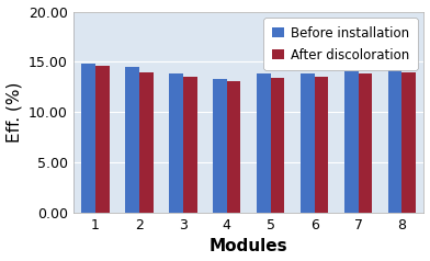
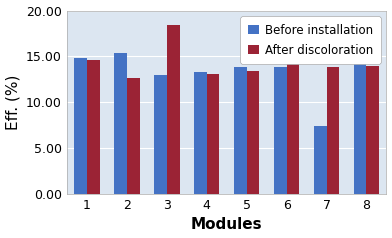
Before installation/2: 14.4 -> 15.4
After discoloration/2: 13.9 -> 12.6
Before installation/3: 13.8 -> 13.0
After discoloration/3: 13.6 -> 18.4
After discoloration/6: 13.5 -> 14.6
Before installation/7: 14.1 -> 7.4
